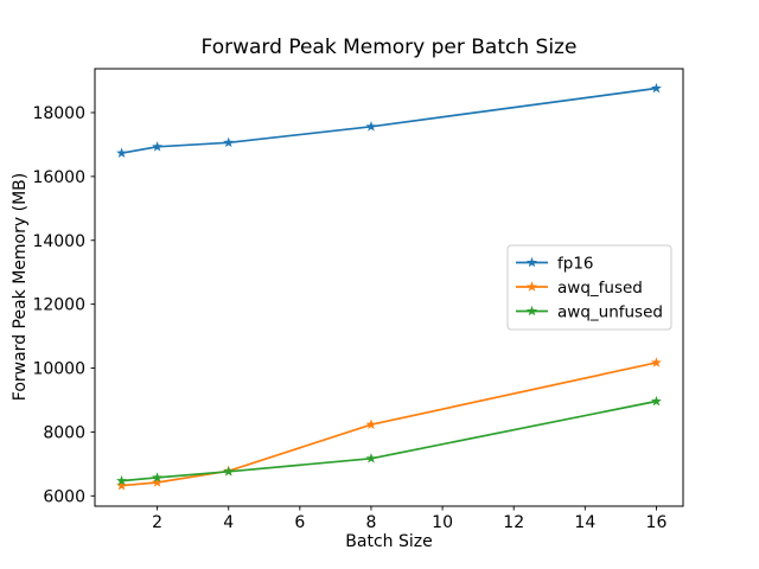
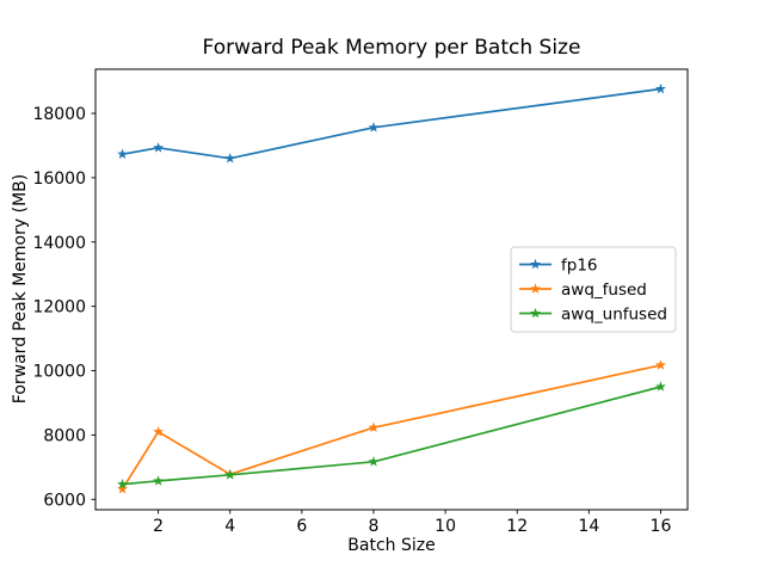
awq_fused/2: 6400 -> 8100
fp16/4: 17100 -> 16600
awq_unfused/16: 9000 -> 9500
